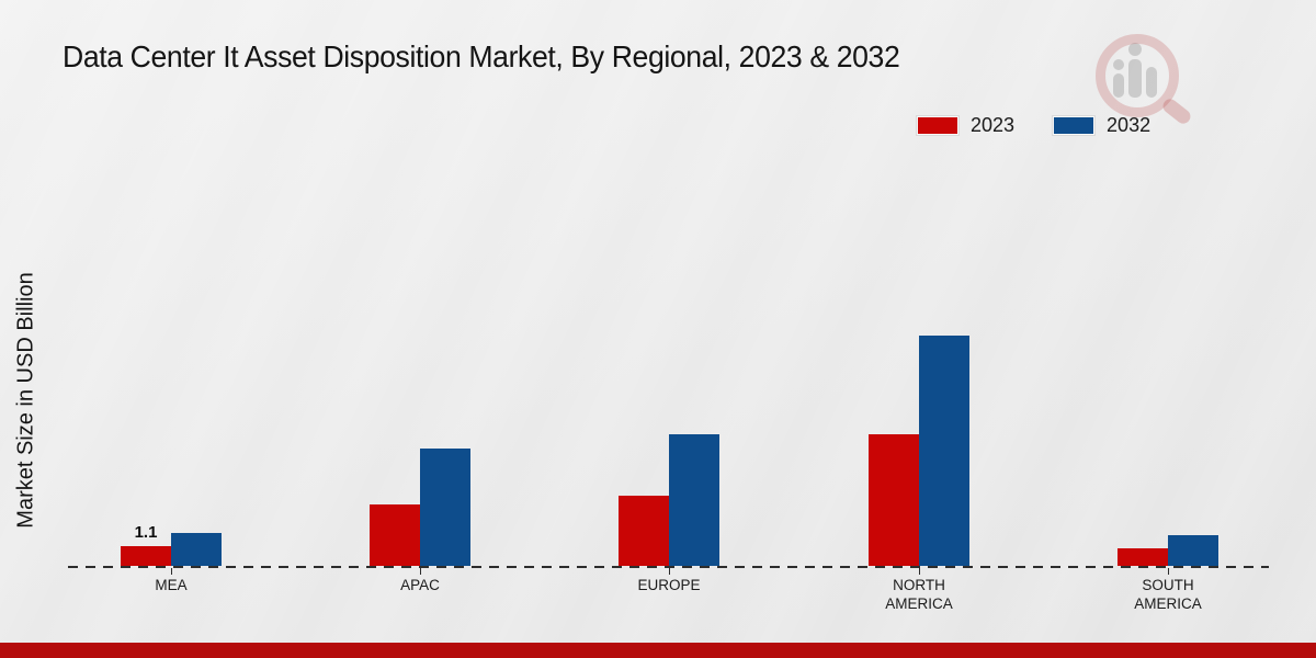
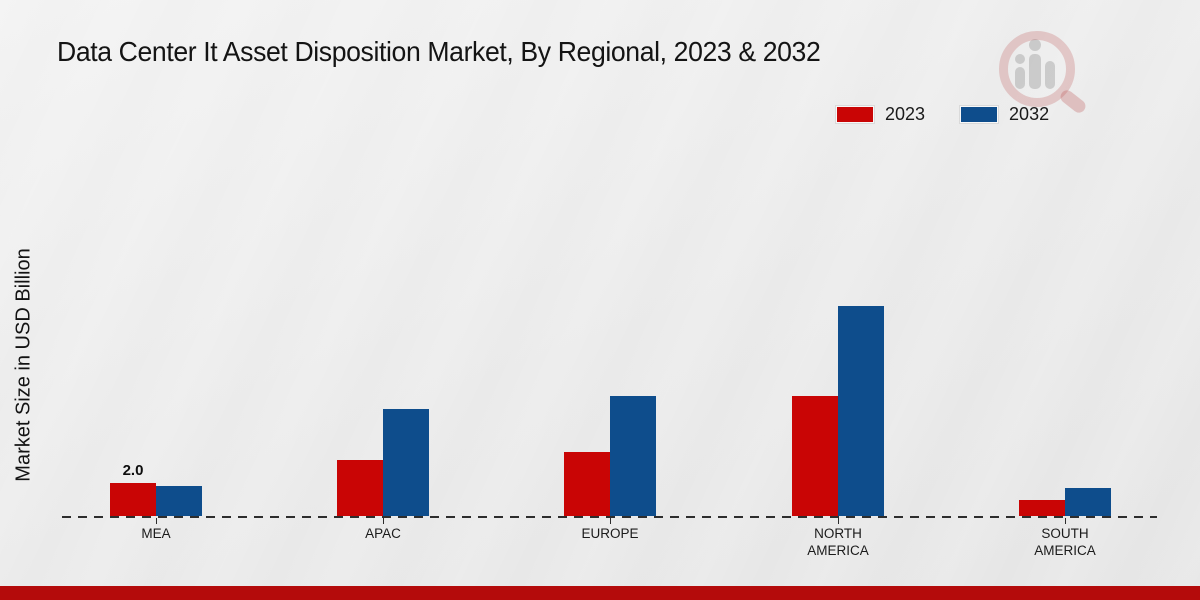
2023/MEA: 1.1 -> 2.0
